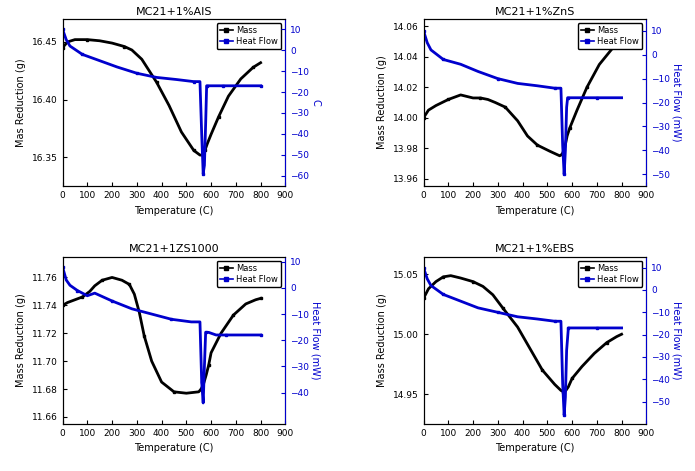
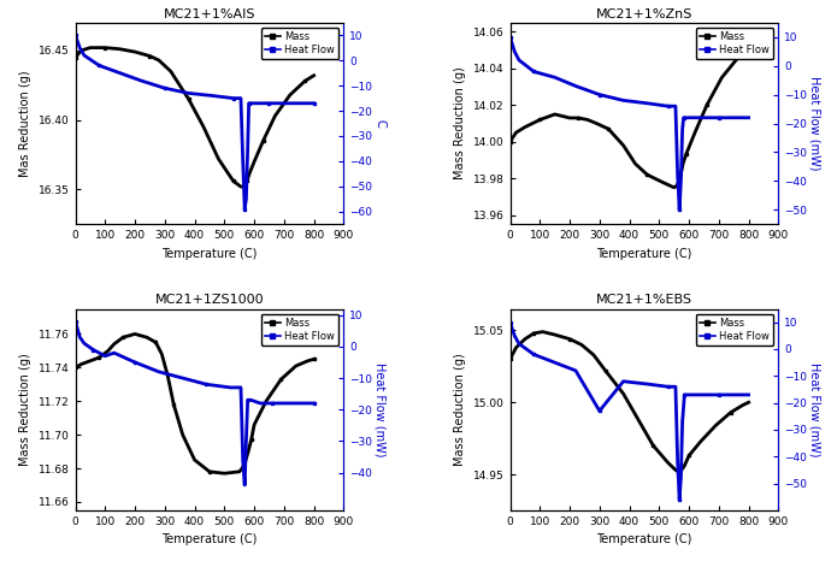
MC21+1%EBS/Heat Flow/300: -10 -> -23
